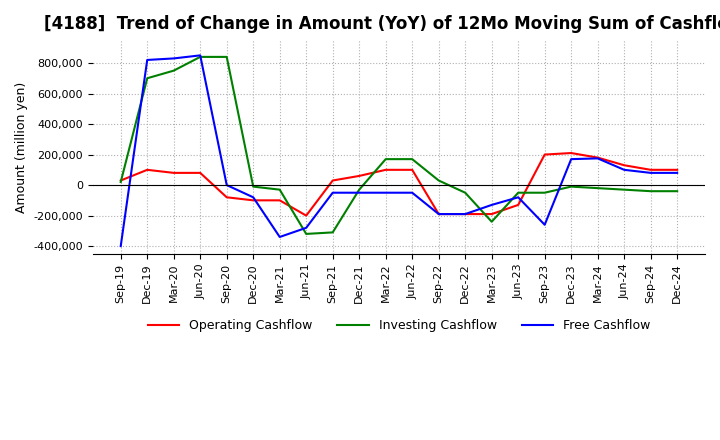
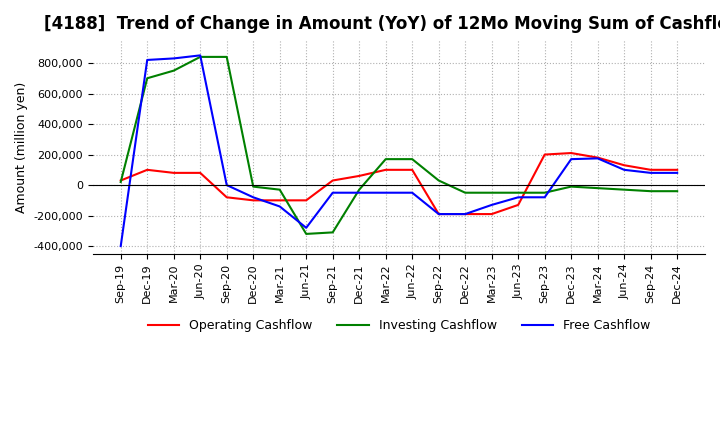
Free Cashflow/Mar-21: -340,000 -> -140,000
Operating Cashflow/Jun-21: -200,000 -> -100,000
Investing Cashflow/Mar-23: -240,000 -> -50,000
Free Cashflow/Sep-23: -260,000 -> -80,000
